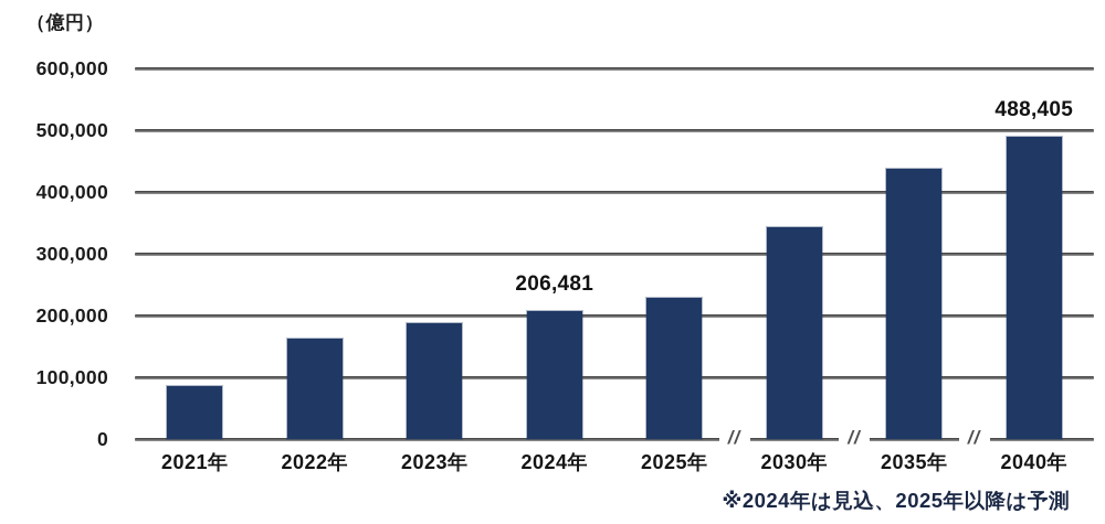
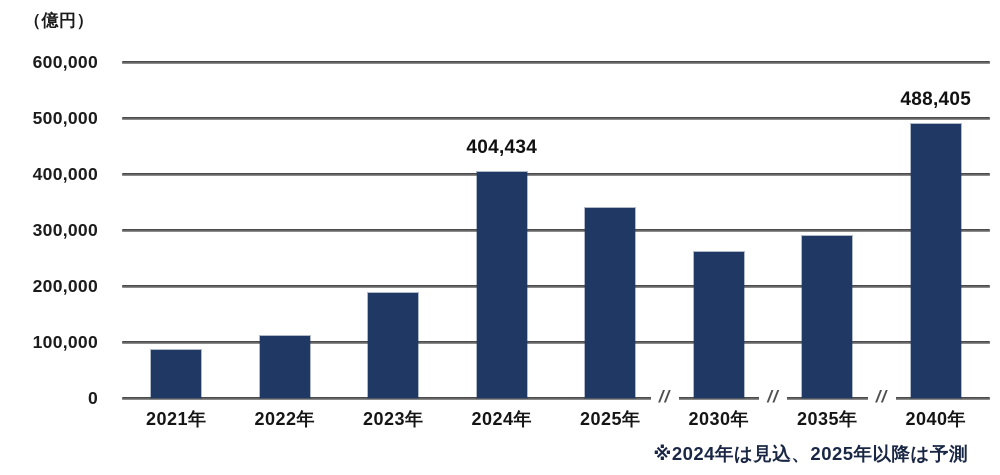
2022年: 160000 -> 110000
2024年: 206,481 -> 404,434
2025年: 230000 -> 340000
2030年: 340000 -> 260000
2035年: 440000 -> 290000
